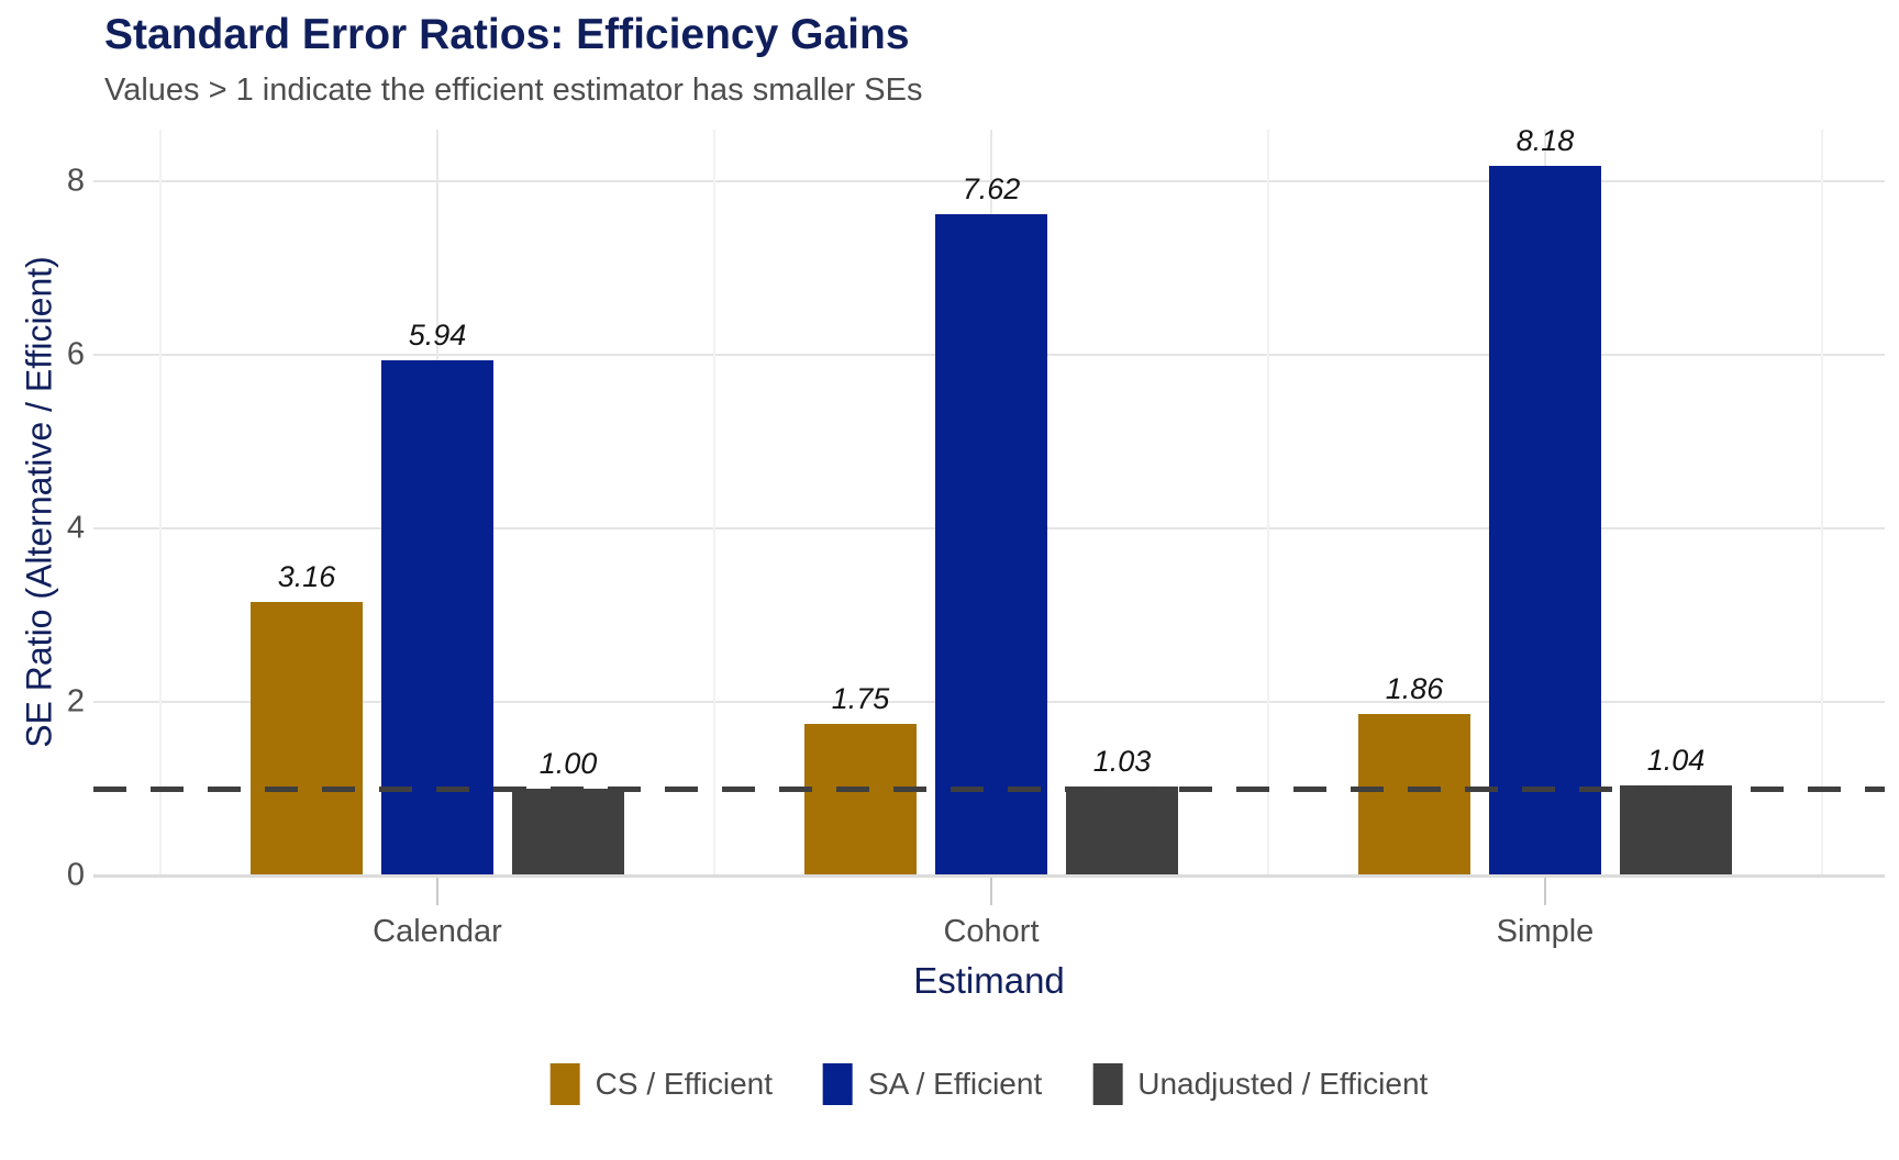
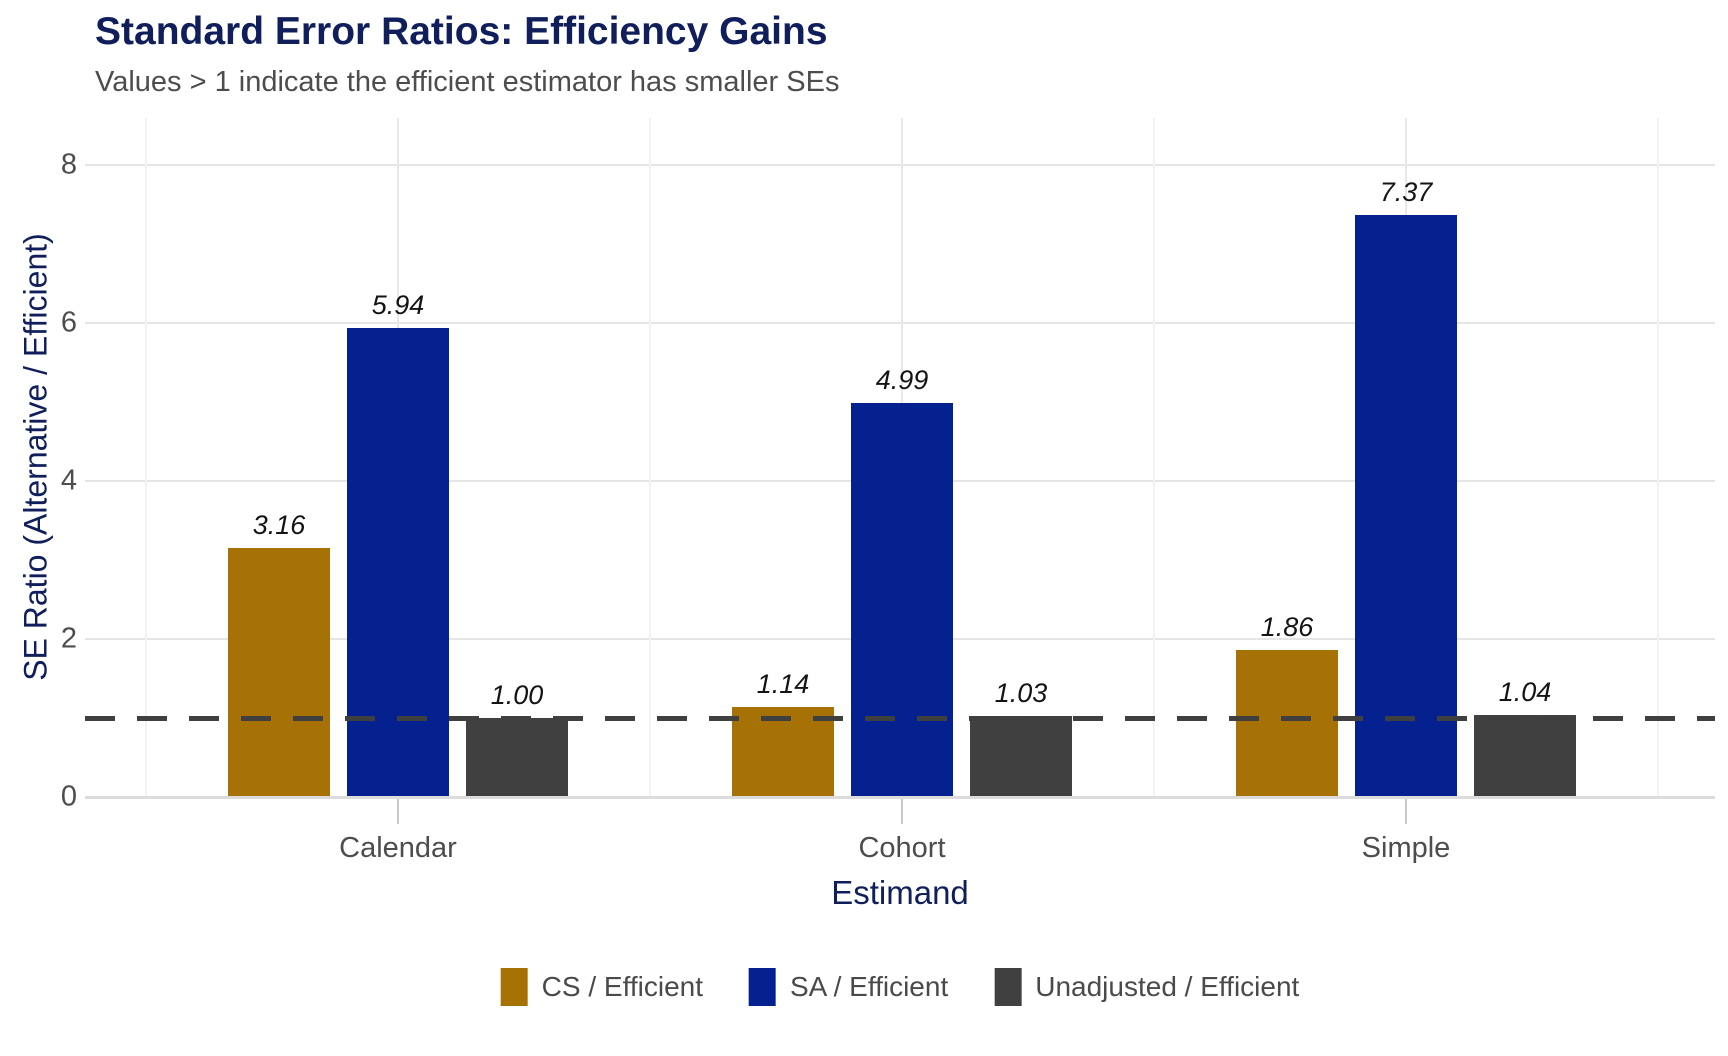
CS / Efficient/Cohort: 1.75 -> 1.14
SA / Efficient/Cohort: 7.62 -> 4.99
SA / Efficient/Simple: 8.18 -> 7.37
